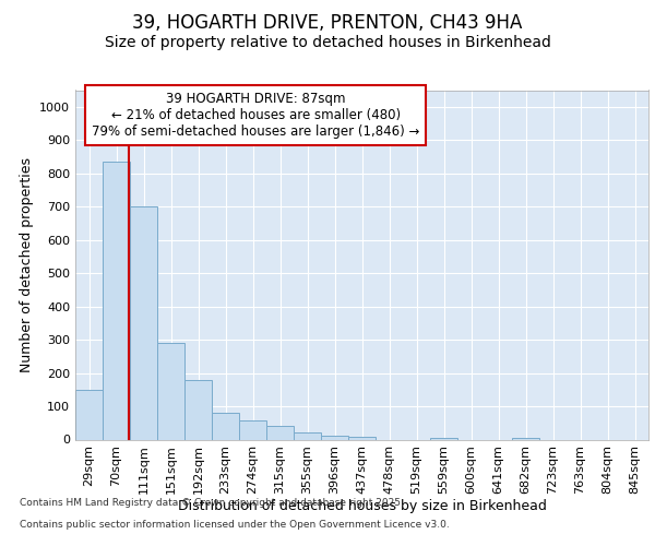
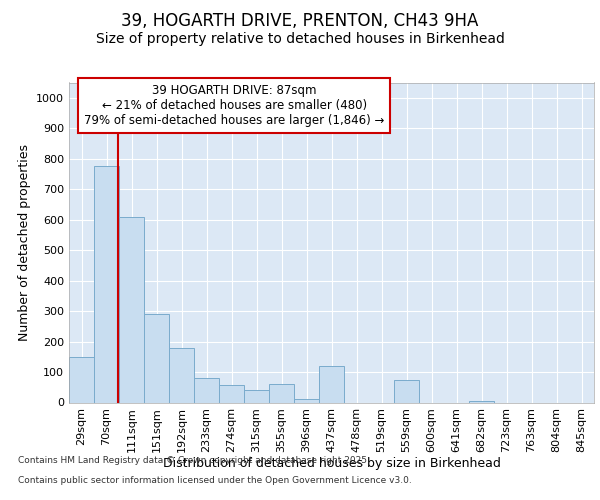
70sqm: 835 -> 775
111sqm: 700 -> 610
355sqm: 20 -> 60
437sqm: 7 -> 120
559sqm: 5 -> 75
